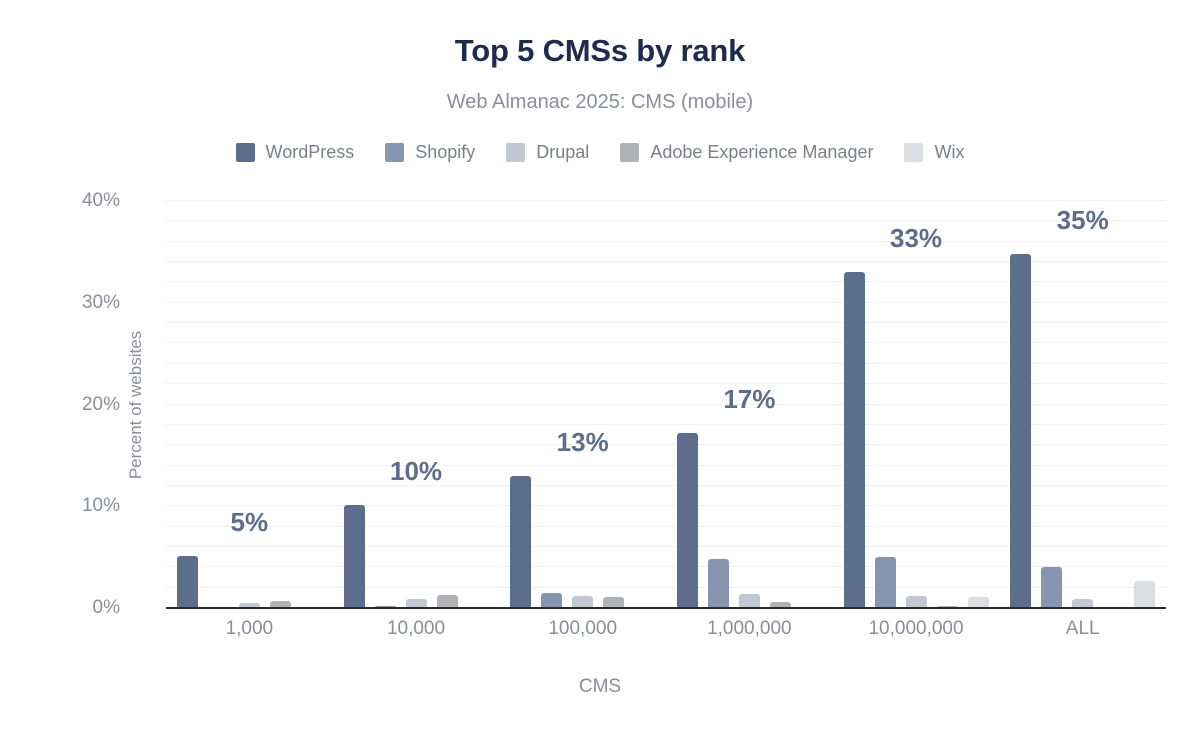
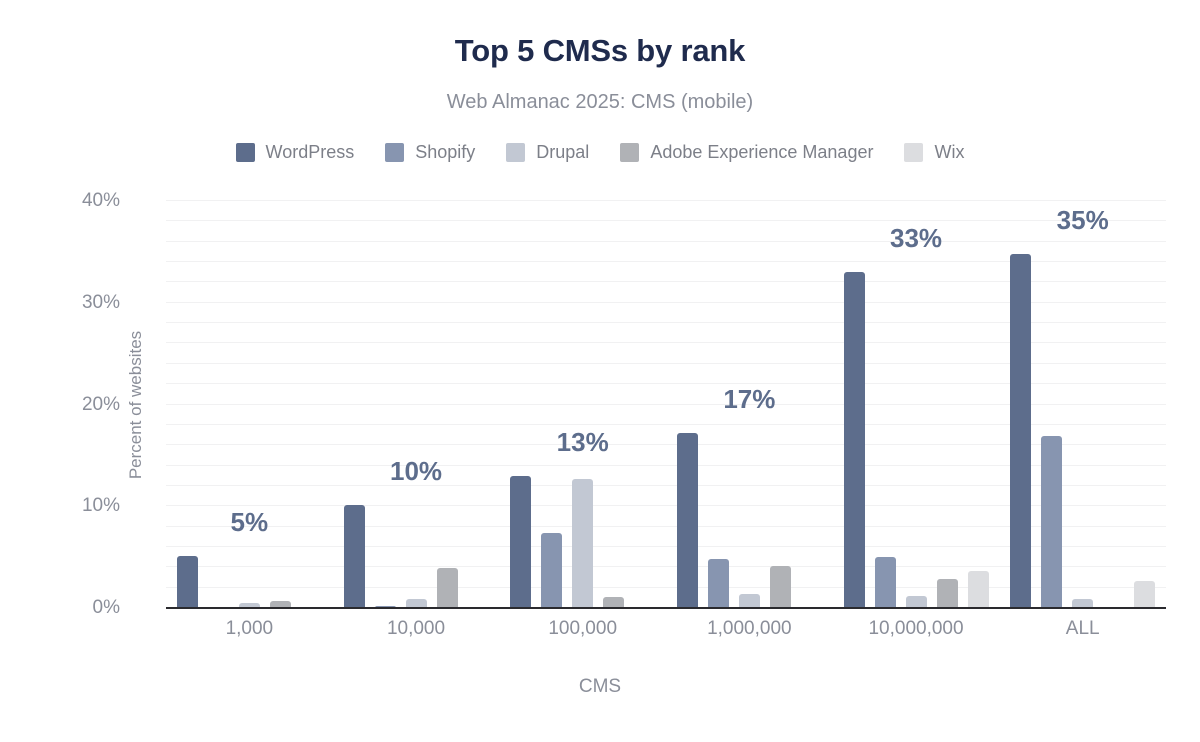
Adobe Experience Manager/10,000: 1.3% -> 3.9%
Shopify/100,000: 1.5% -> 7.4%
Drupal/100,000: 1.2% -> 12.7%
Adobe Experience Manager/1,000,000: 0.6% -> 4.1%
Adobe Experience Manager/10,000,000: 0.2% -> 2.9%
Wix/10,000,000: 1.1% -> 3.6%
Shopify/ALL: 4.0% -> 16.9%
